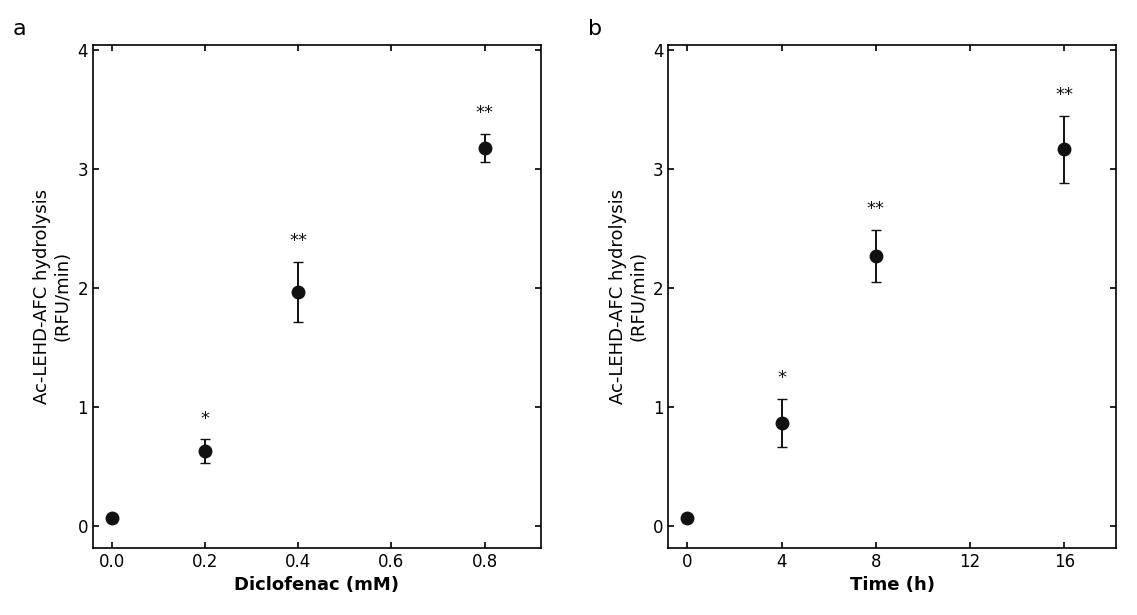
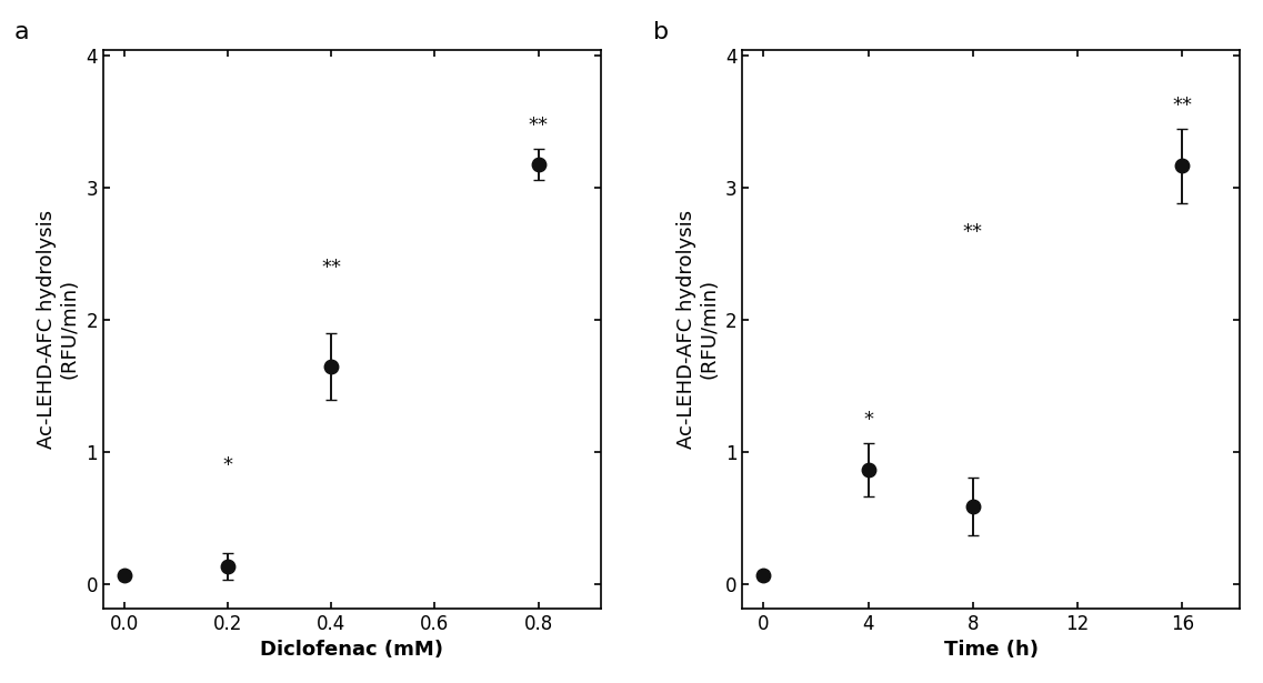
0.2: 0.63 -> 0.14
0.4: 1.97 -> 1.65
8: 2.27 -> 0.59
